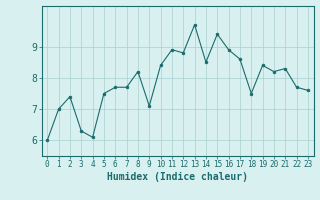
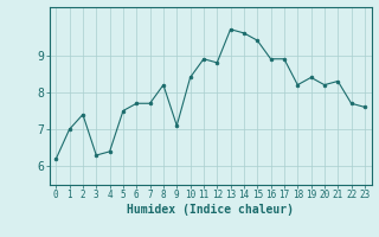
0: 6.0 -> 6.2
4: 6.1 -> 6.4
14: 8.5 -> 9.6
17: 8.6 -> 8.9
18: 7.5 -> 8.2
